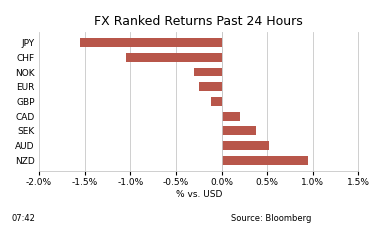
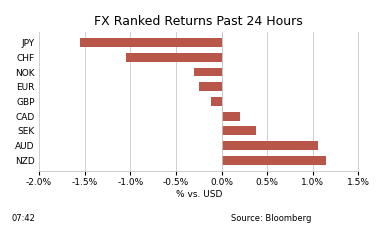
AUD: 0.52% -> 1.06%
NZD: 0.95% -> 1.14%
